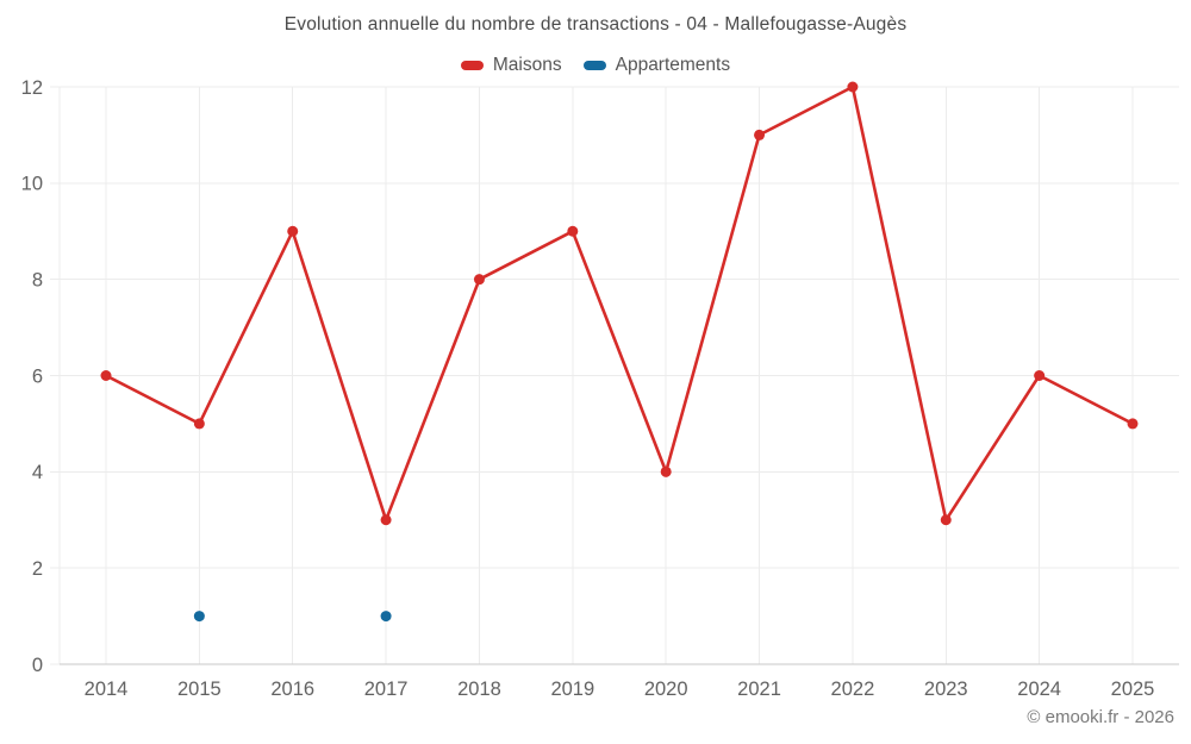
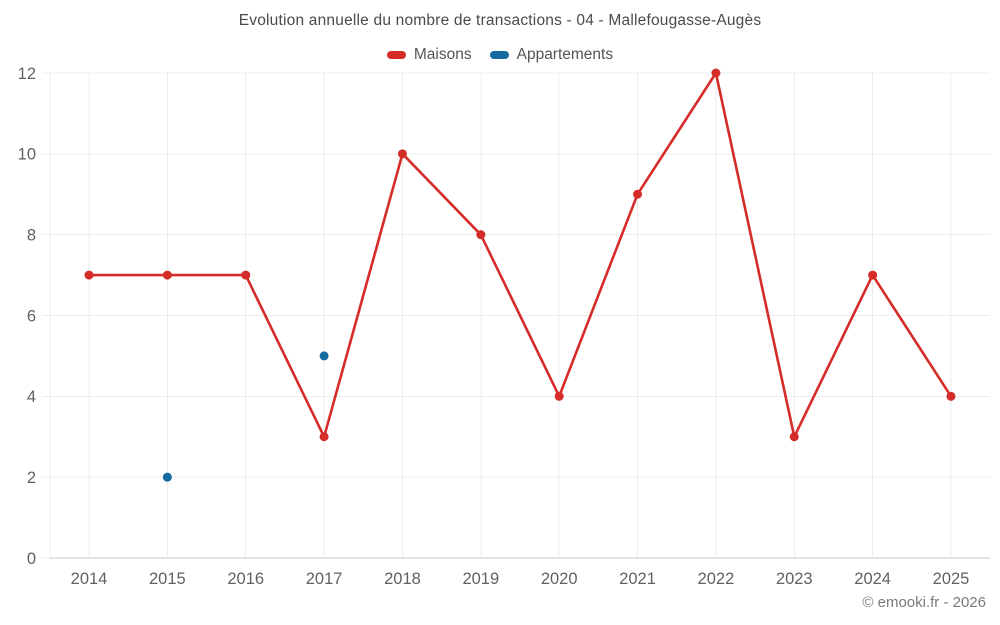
Maisons/2014: 6 -> 7
Maisons/2015: 5 -> 7
Appartements/2015: 1 -> 2
Maisons/2016: 9 -> 7
Appartements/2017: 1 -> 5
Maisons/2018: 8 -> 10
Maisons/2019: 9 -> 8
Maisons/2021: 11 -> 9
Maisons/2024: 6 -> 7
Maisons/2025: 5 -> 4
